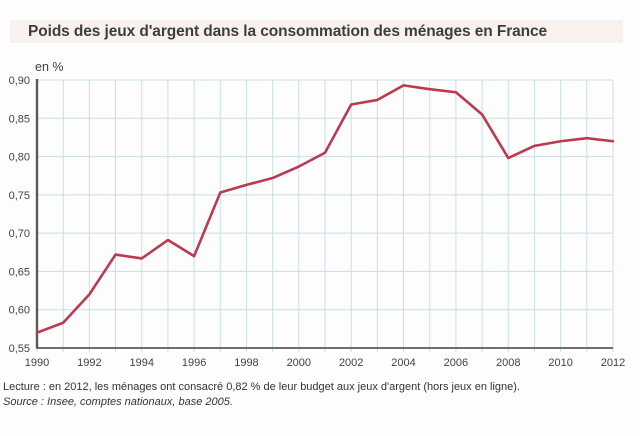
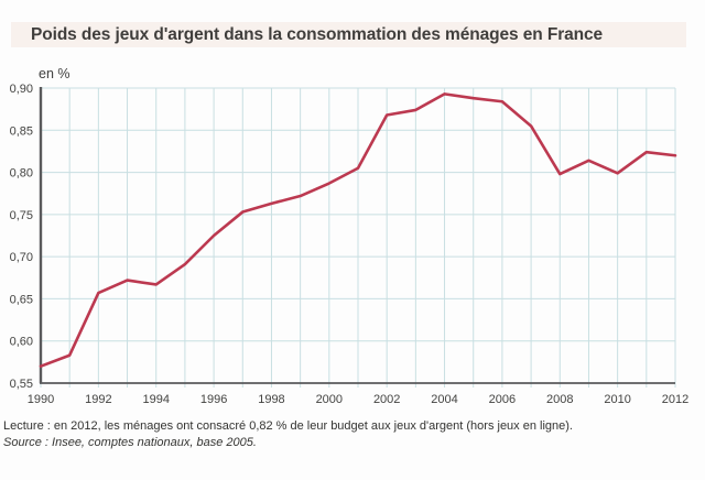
1992: 0,62 -> 0,66
1996: 0,67 -> 0,72
2010: 0,82 -> 0,80
